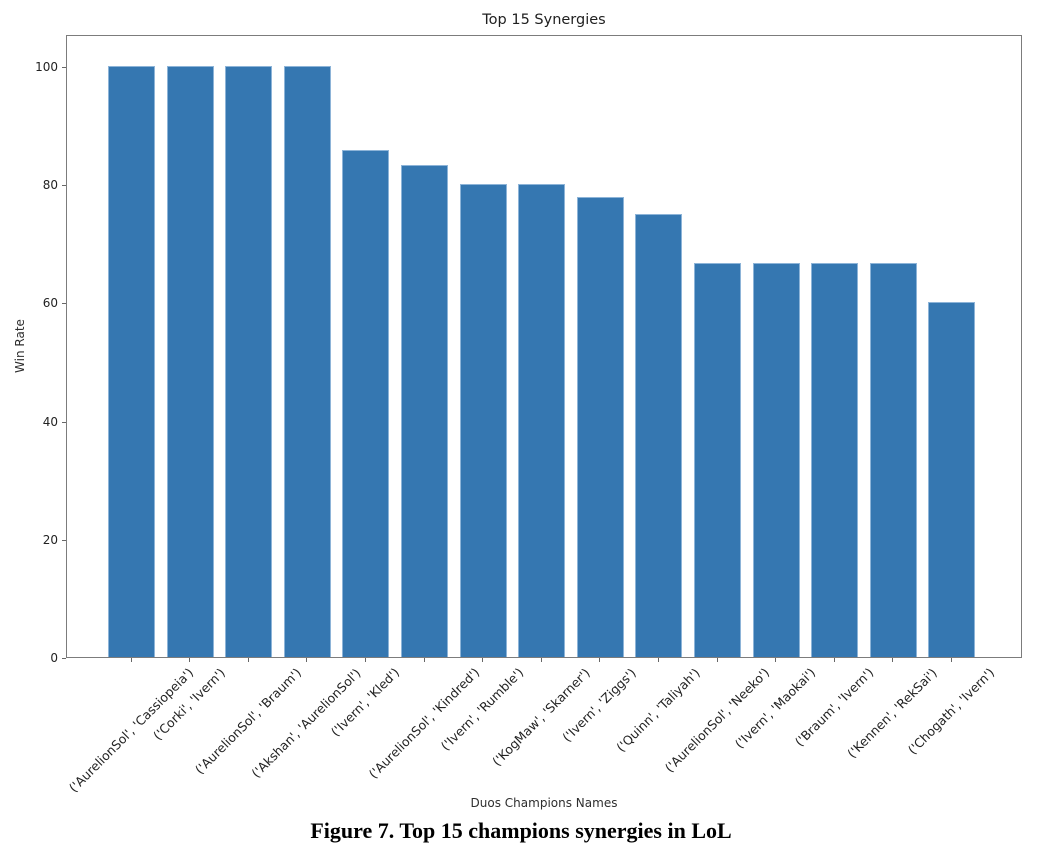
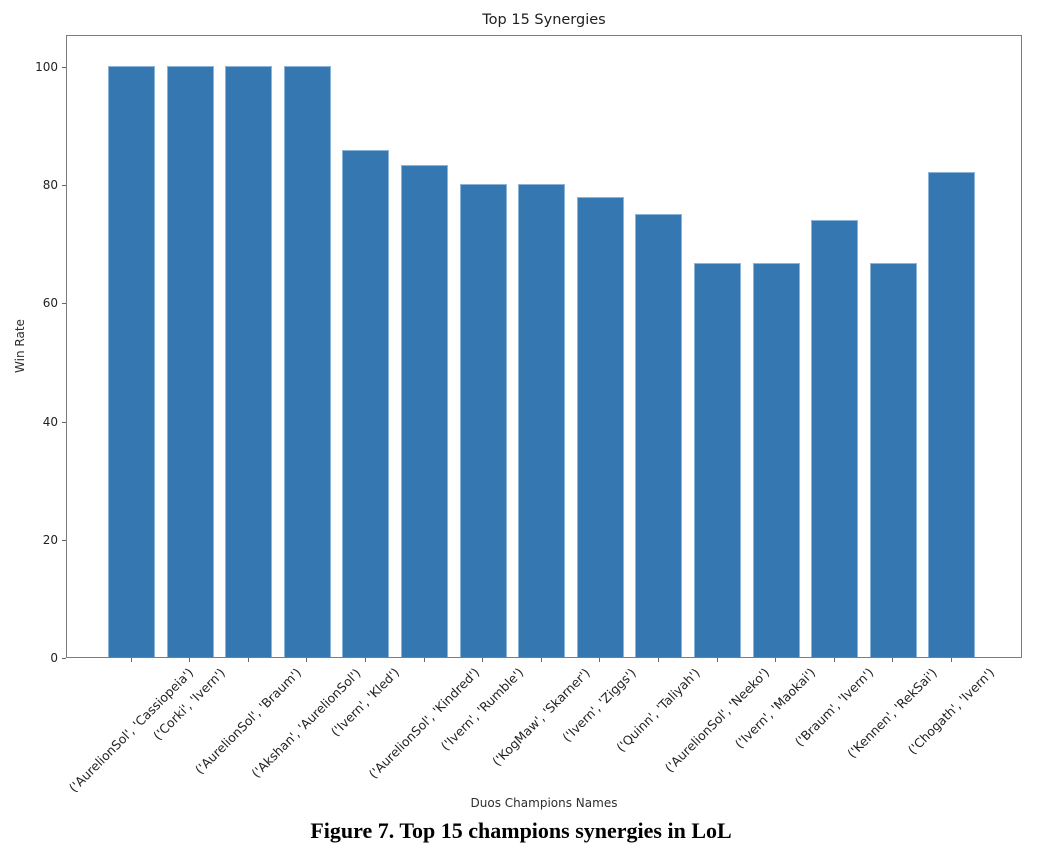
('Braum', 'Ivern'): 67 -> 74
('Chogath', 'Ivern'): 60 -> 82
